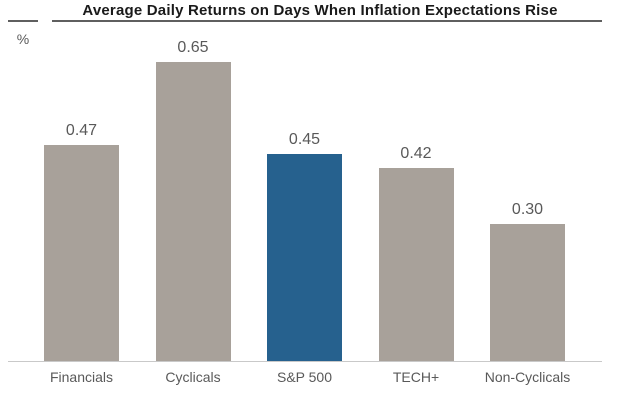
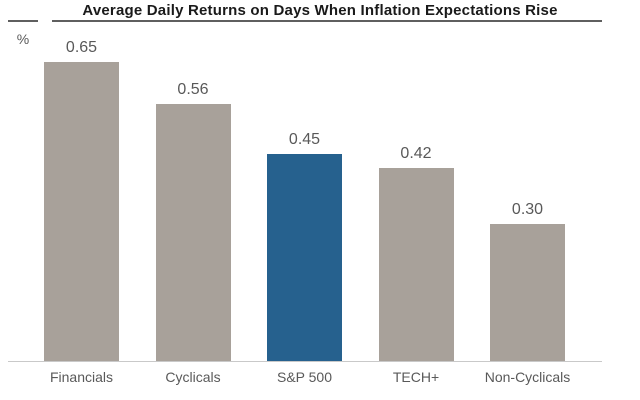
Financials: 0.47 -> 0.65
Cyclicals: 0.65 -> 0.56
